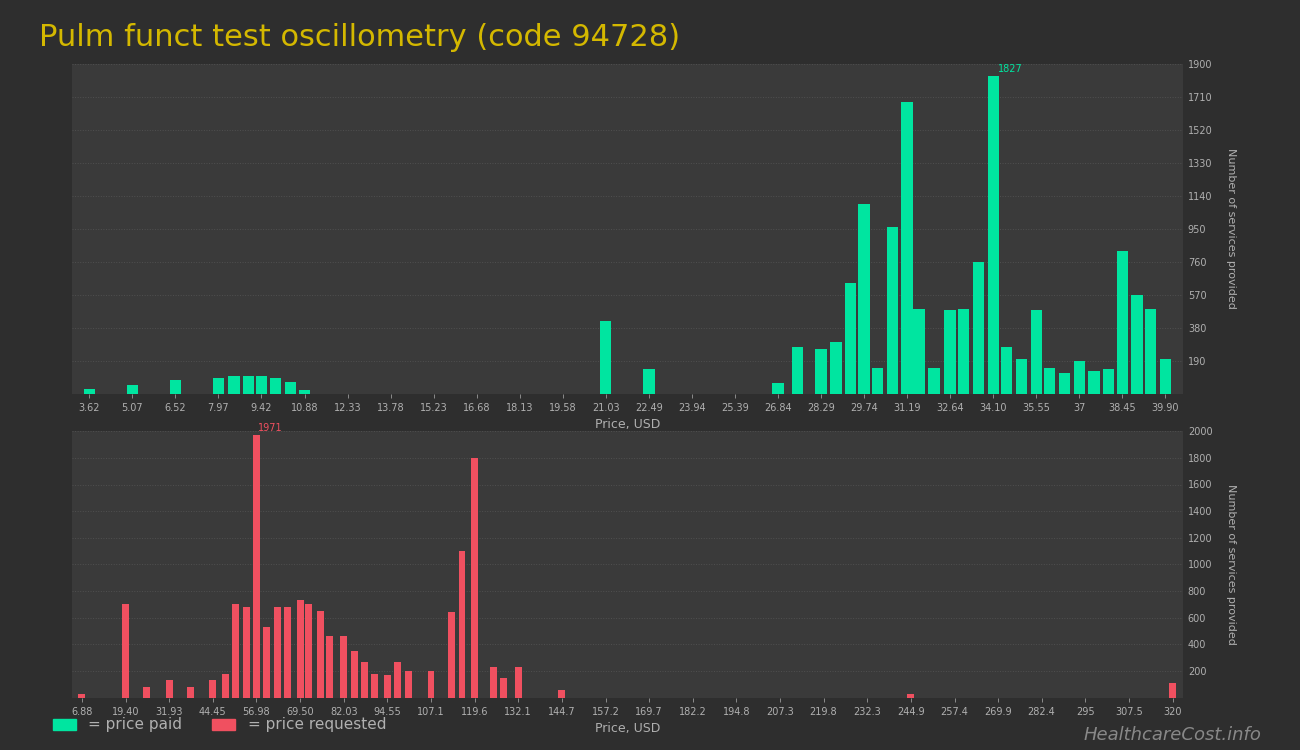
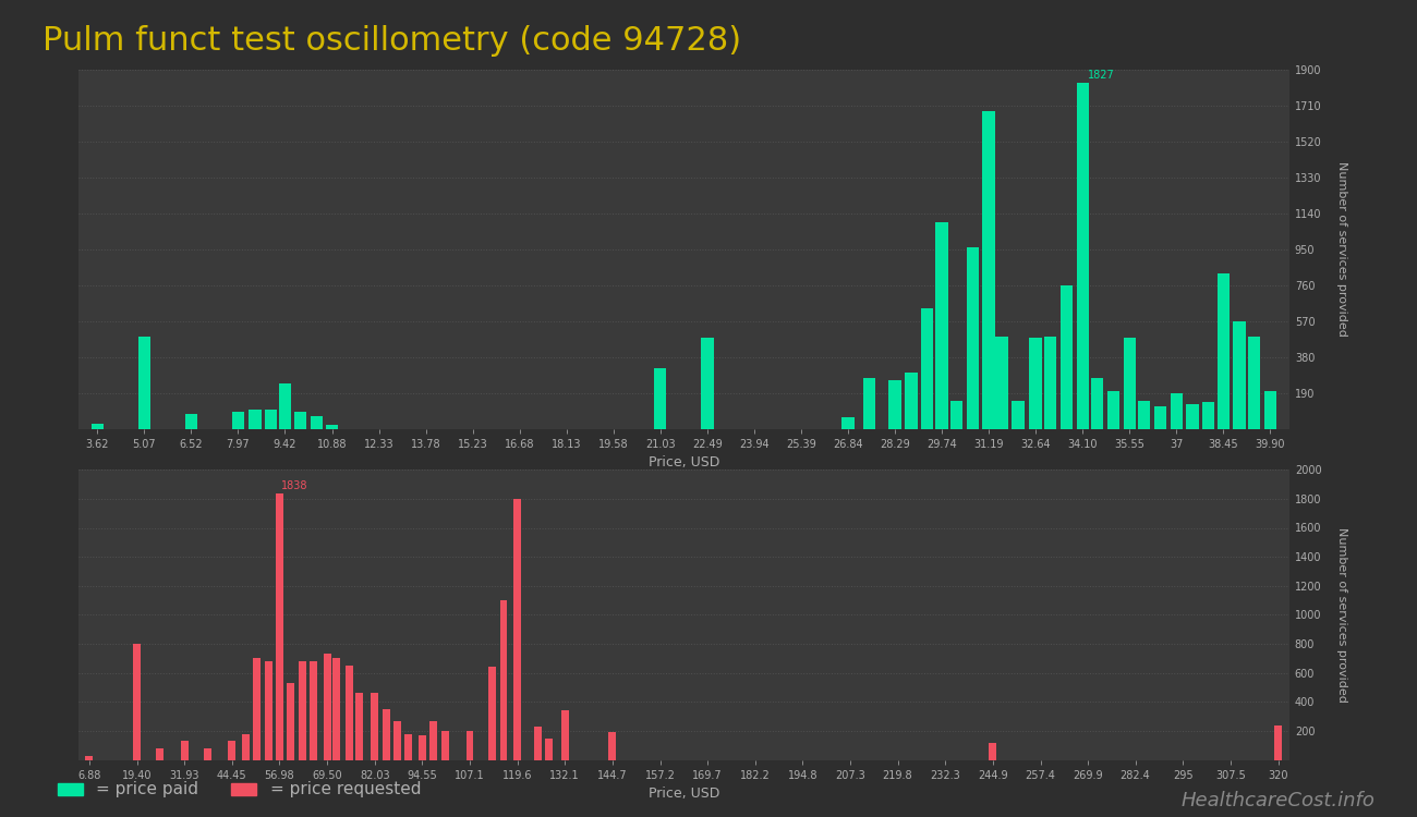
5.07: 50 -> 490
9.42: 100 -> 240
21.03: 420 -> 320
22.49: 140 -> 480
19.40: 700 -> 800
56.98: 1971 -> 1838
132.1: 230 -> 340
144.7: 60 -> 190
244.9: 30 -> 120
320: 110 -> 240
